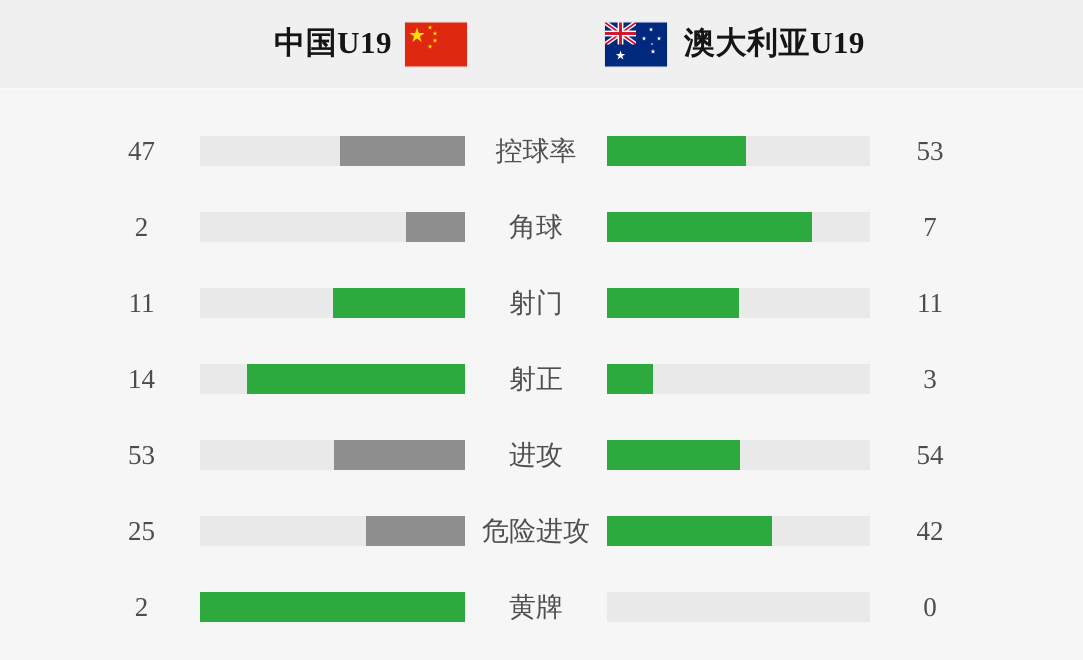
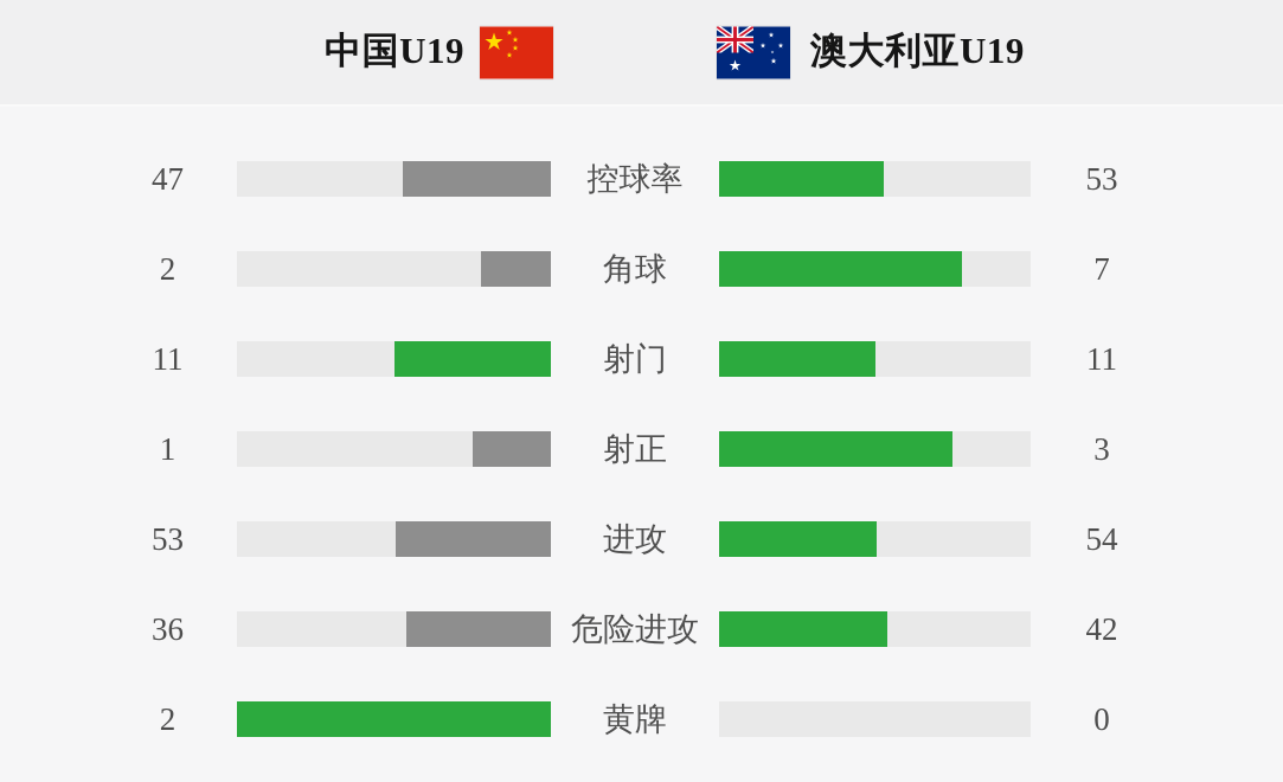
中国U19/射正: 14 -> 1
中国U19/危险进攻: 25 -> 36
